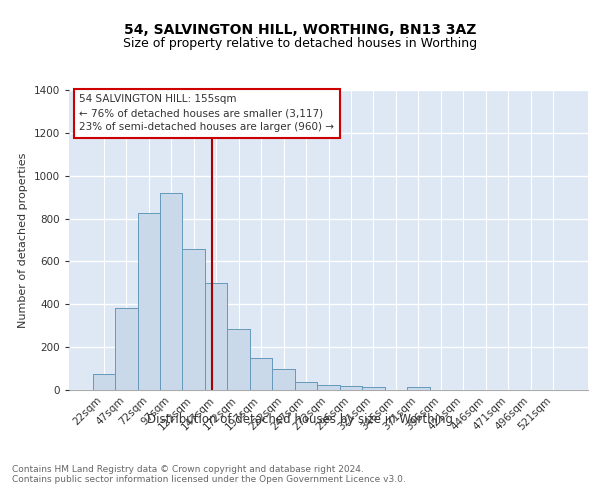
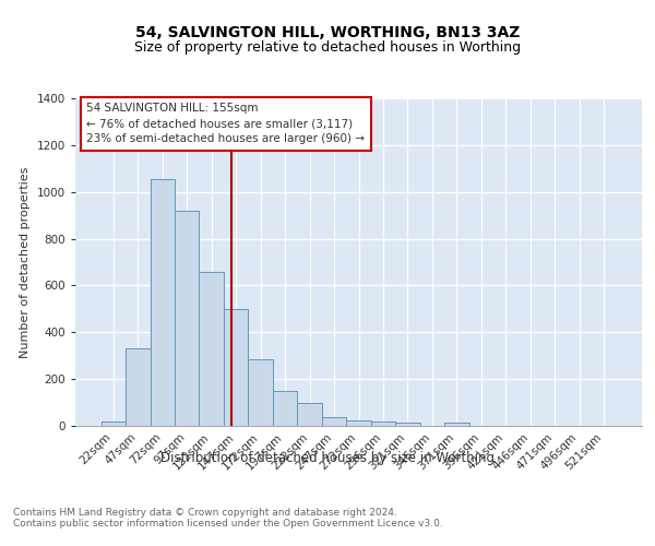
22sqm: 75 -> 20
47sqm: 385 -> 330
72sqm: 825 -> 1055
